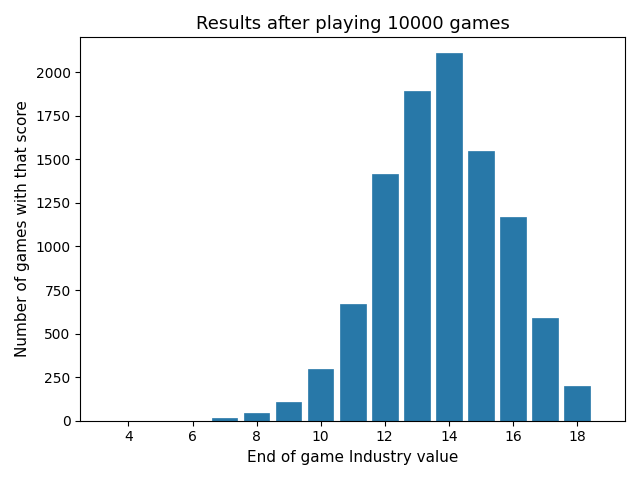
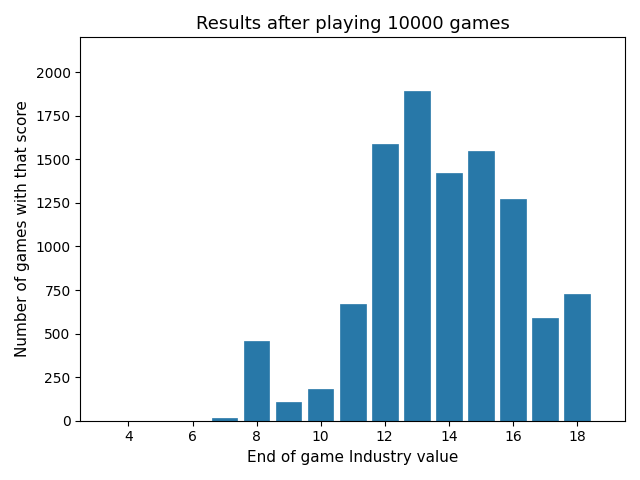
8: 40 -> 460
10: 300 -> 180
12: 1420 -> 1590
14: 2110 -> 1420
16: 1170 -> 1270
18: 200 -> 730
